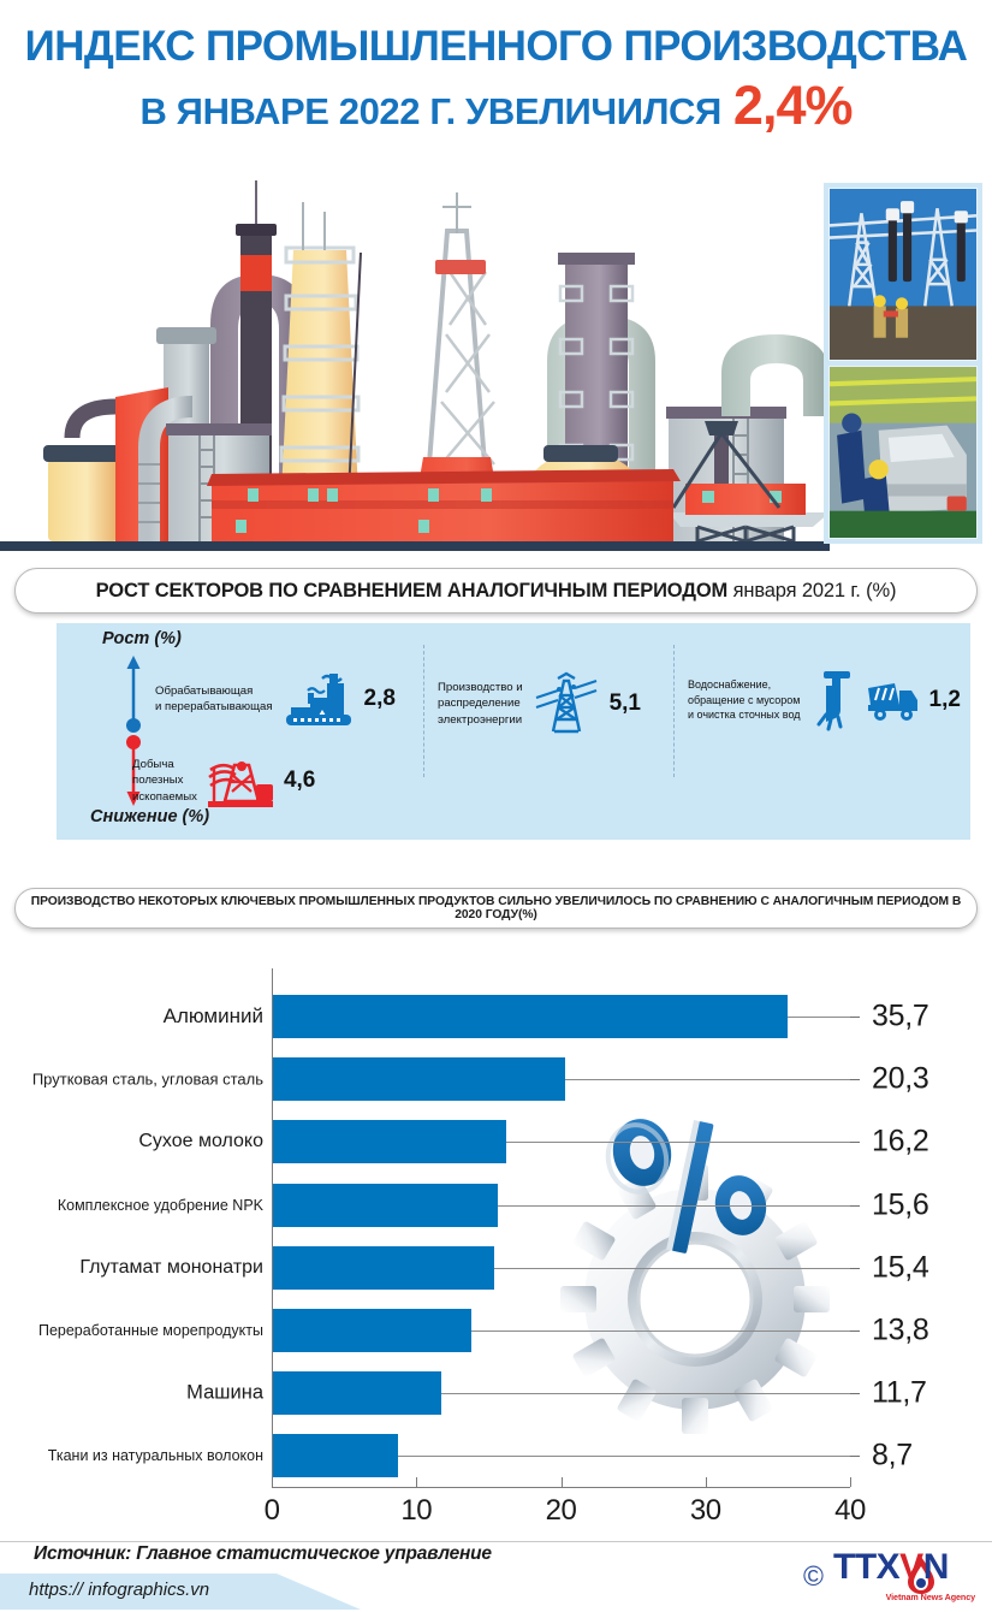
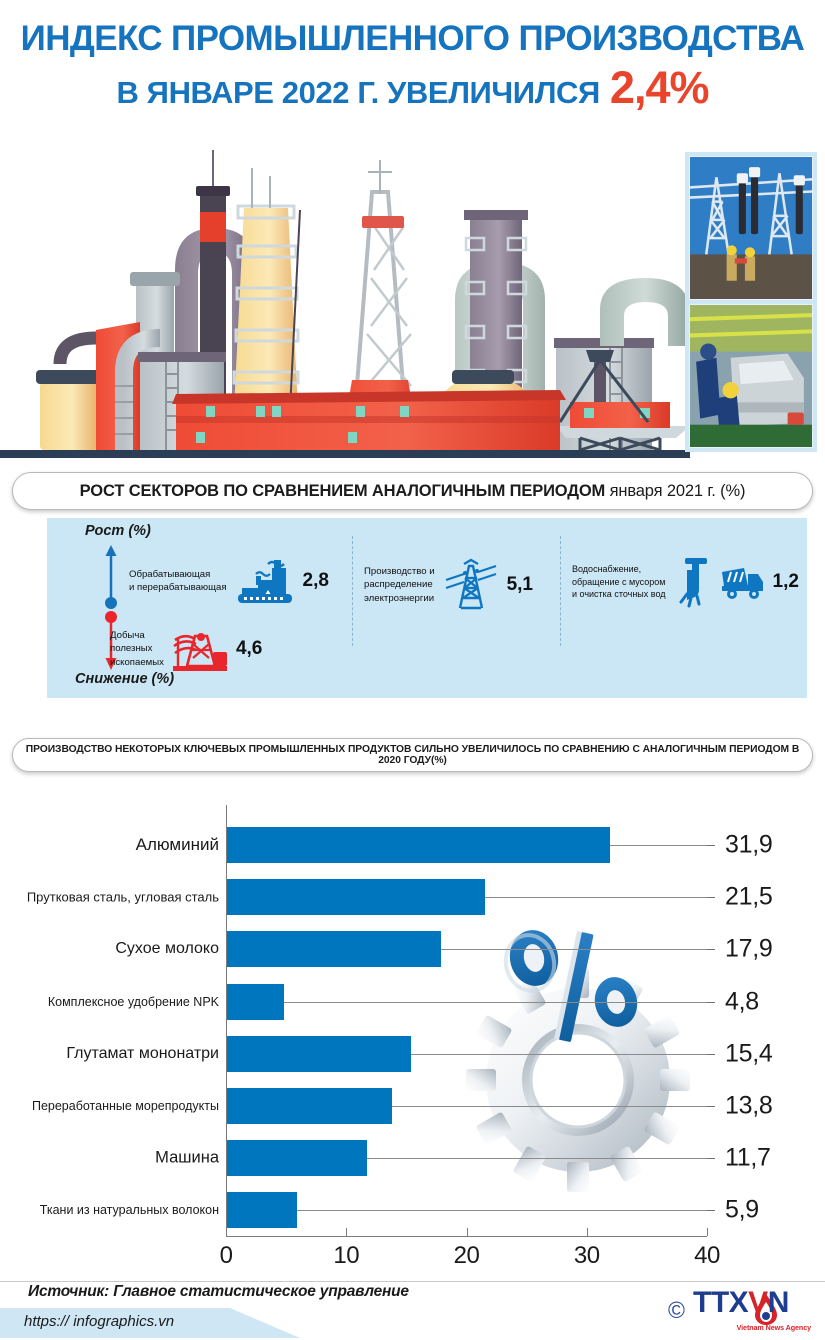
Алюминий: 35,7 -> 31,9
Прутковая сталь, угловая сталь: 20,3 -> 21,5
Сухое молоко: 16,2 -> 17,9
Комплексное удобрение NPK: 15,6 -> 4,8
Ткани из натуральных волокон: 8,7 -> 5,9
